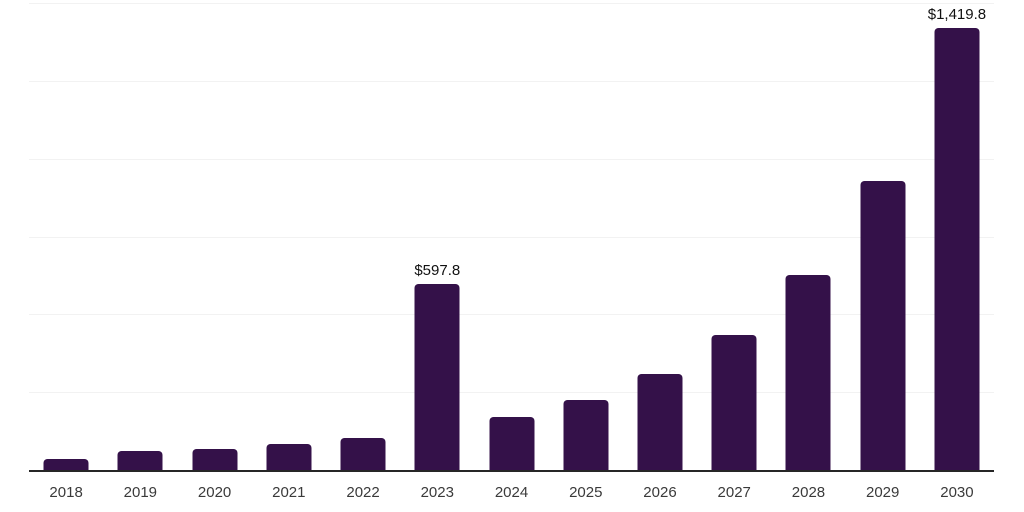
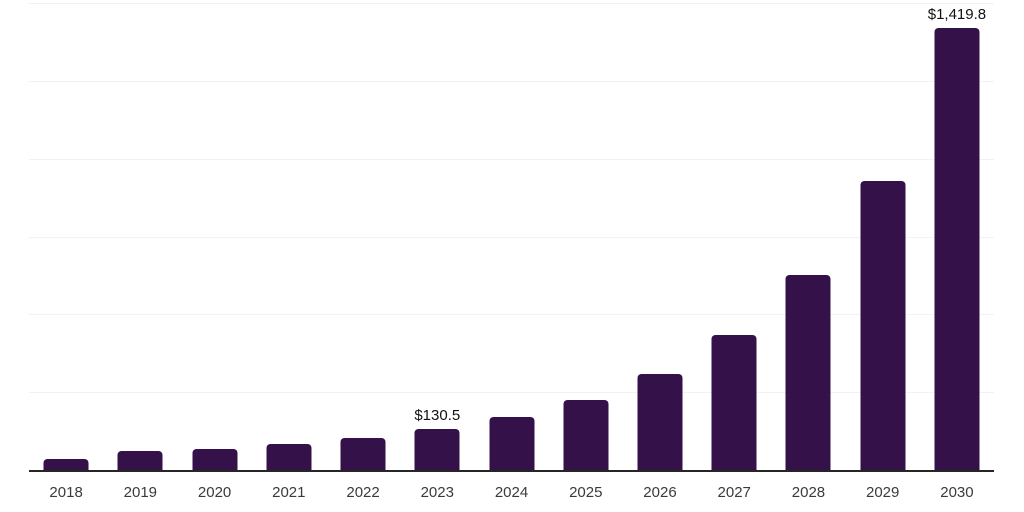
2023: $597.8 -> $130.5
